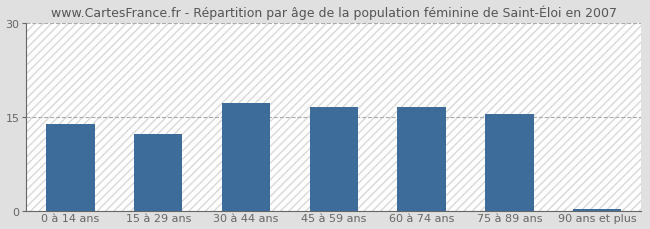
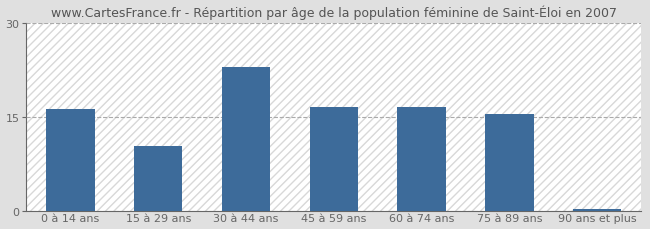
0 à 14 ans: 13.9 -> 16.2
15 à 29 ans: 12.3 -> 10.4
30 à 44 ans: 17.2 -> 23.0
